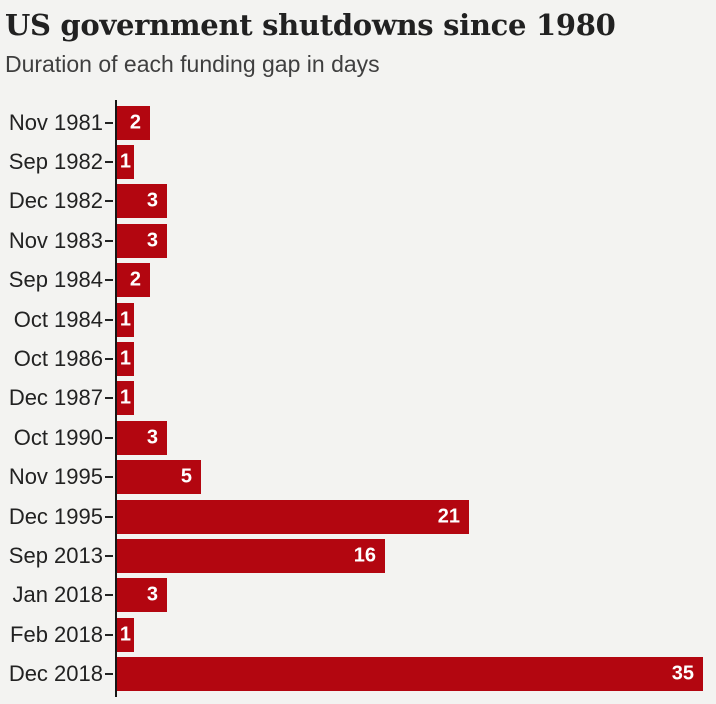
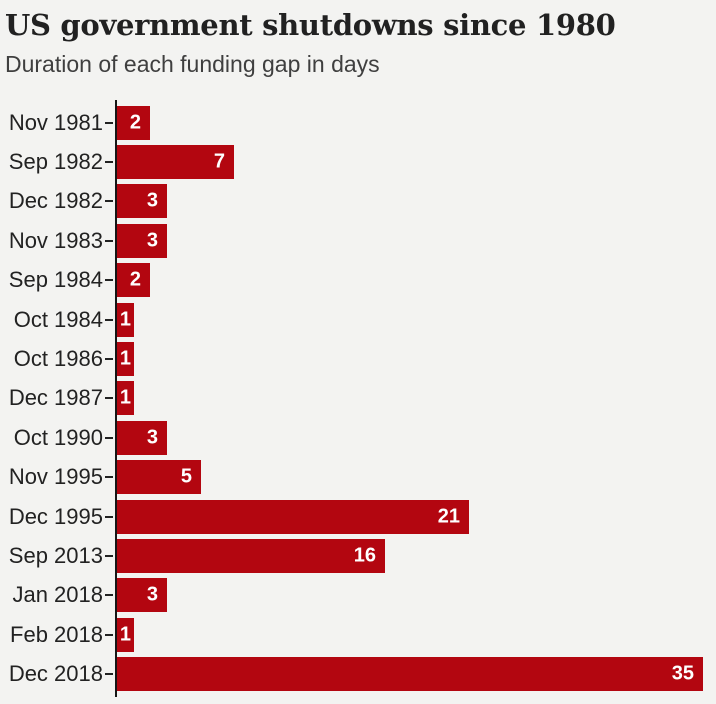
Sep 1982: 1 -> 7
